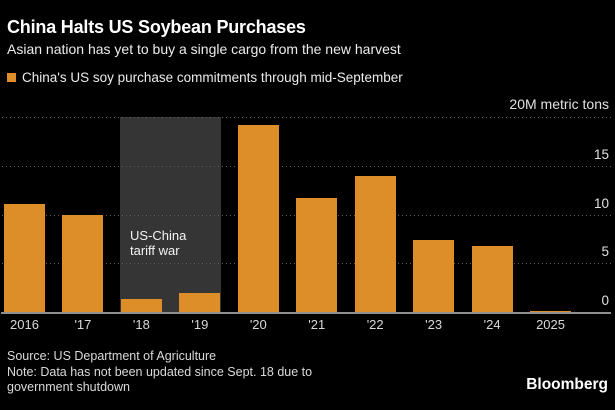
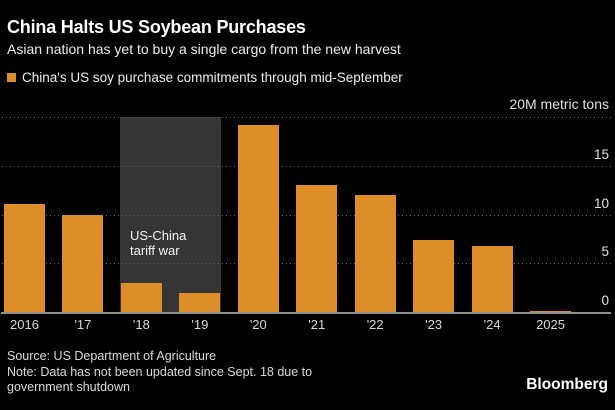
'18: 1 -> 3
'21: 12 -> 13
'22: 14 -> 12
